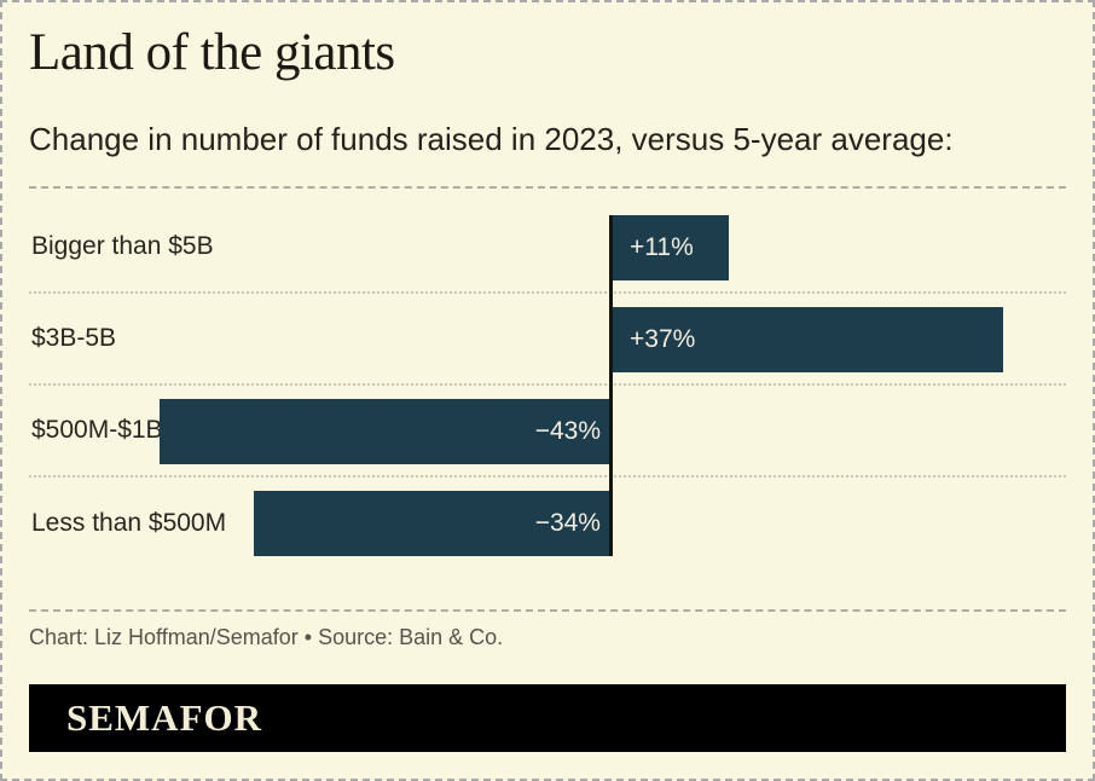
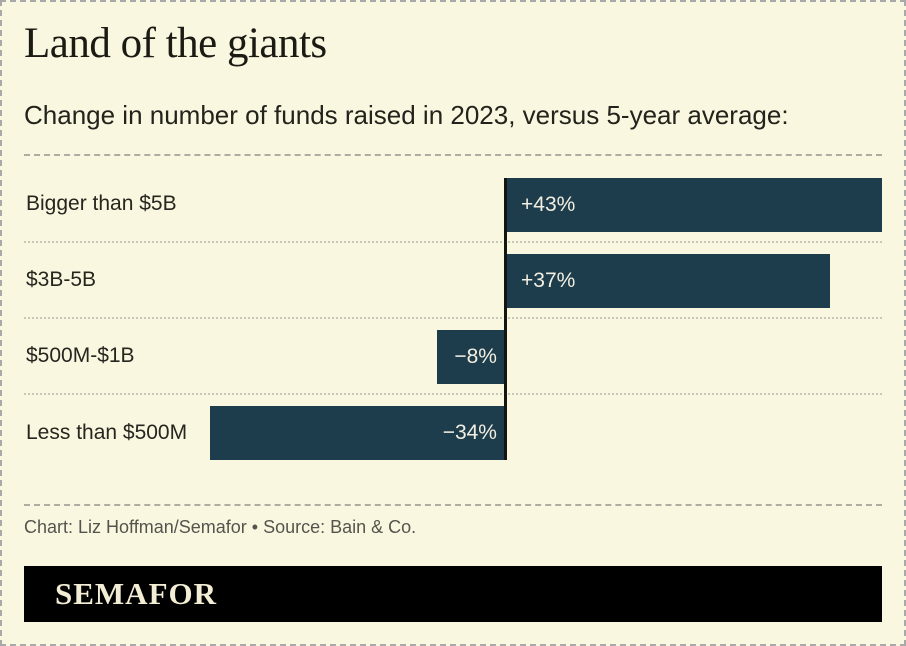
Bigger than $5B: +11% -> +43%
$500M-$1B: −43% -> −8%
